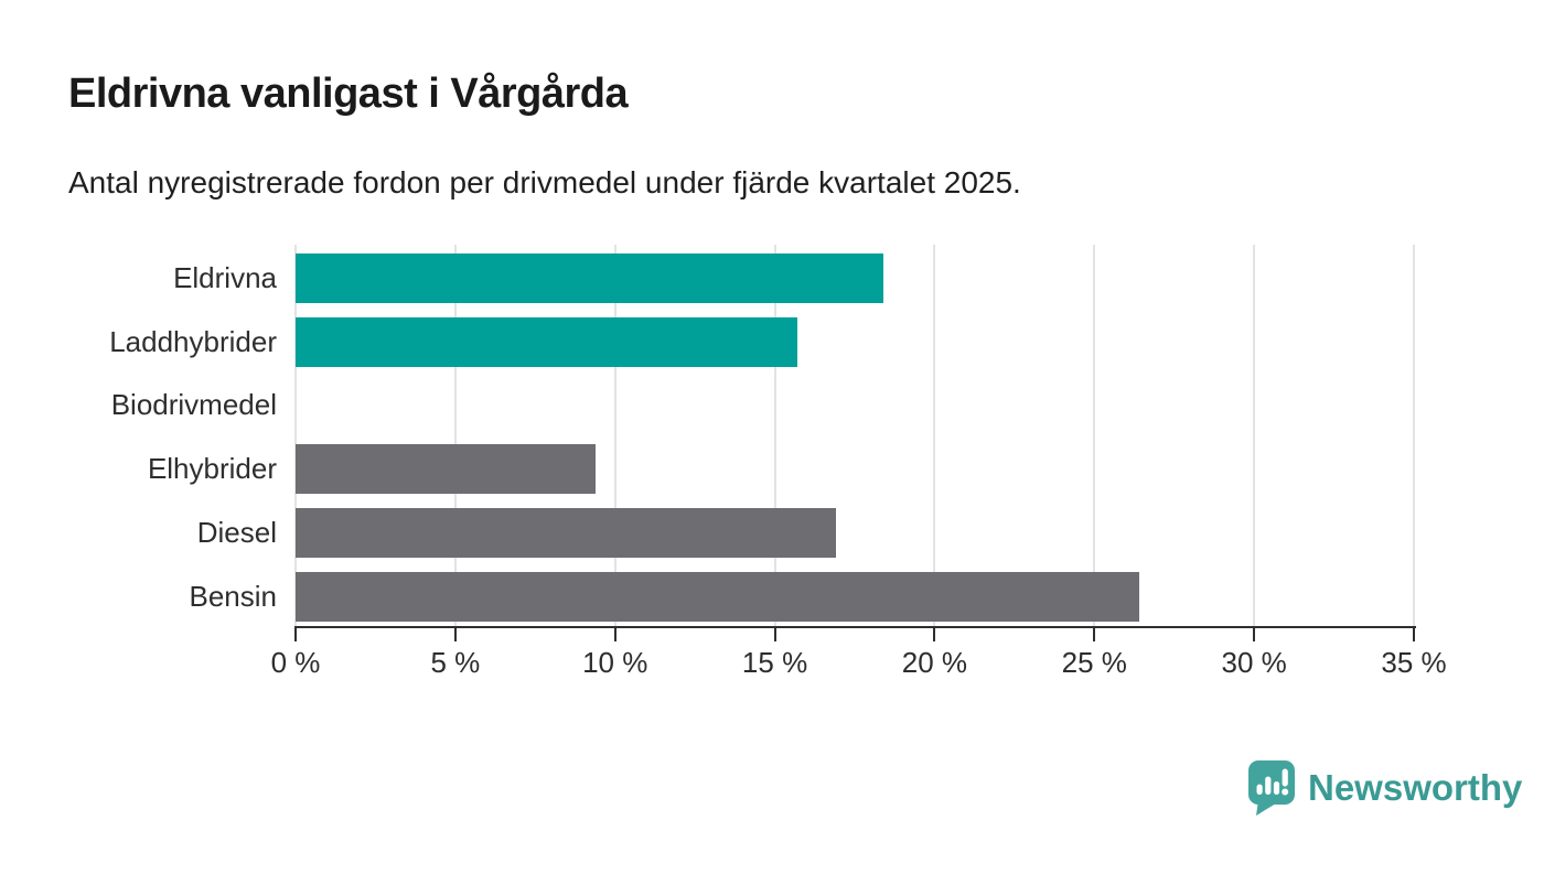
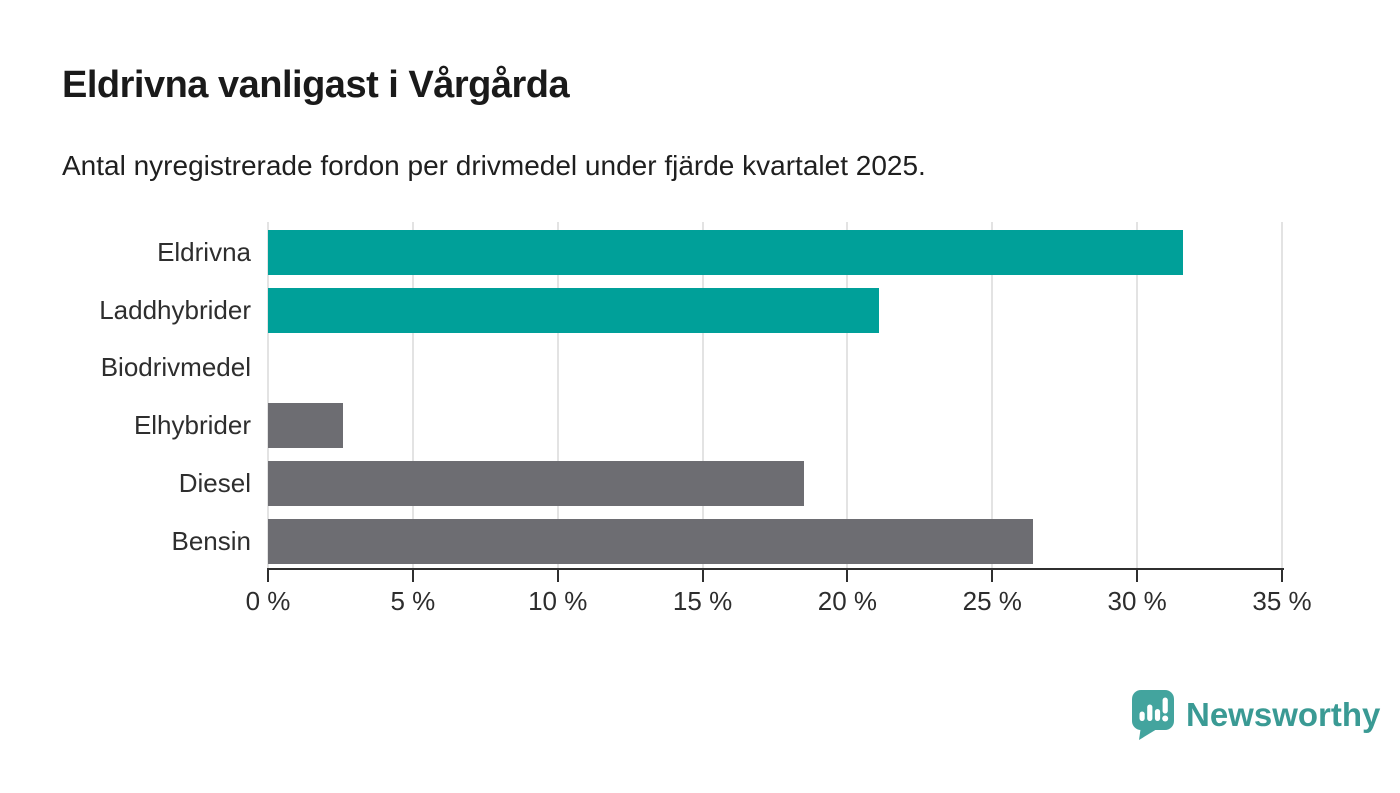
Eldrivna: 18.4% -> 31.6%
Laddhybrider: 15.7% -> 21.1%
Elhybrider: 9.4% -> 2.6%
Diesel: 16.9% -> 18.5%
